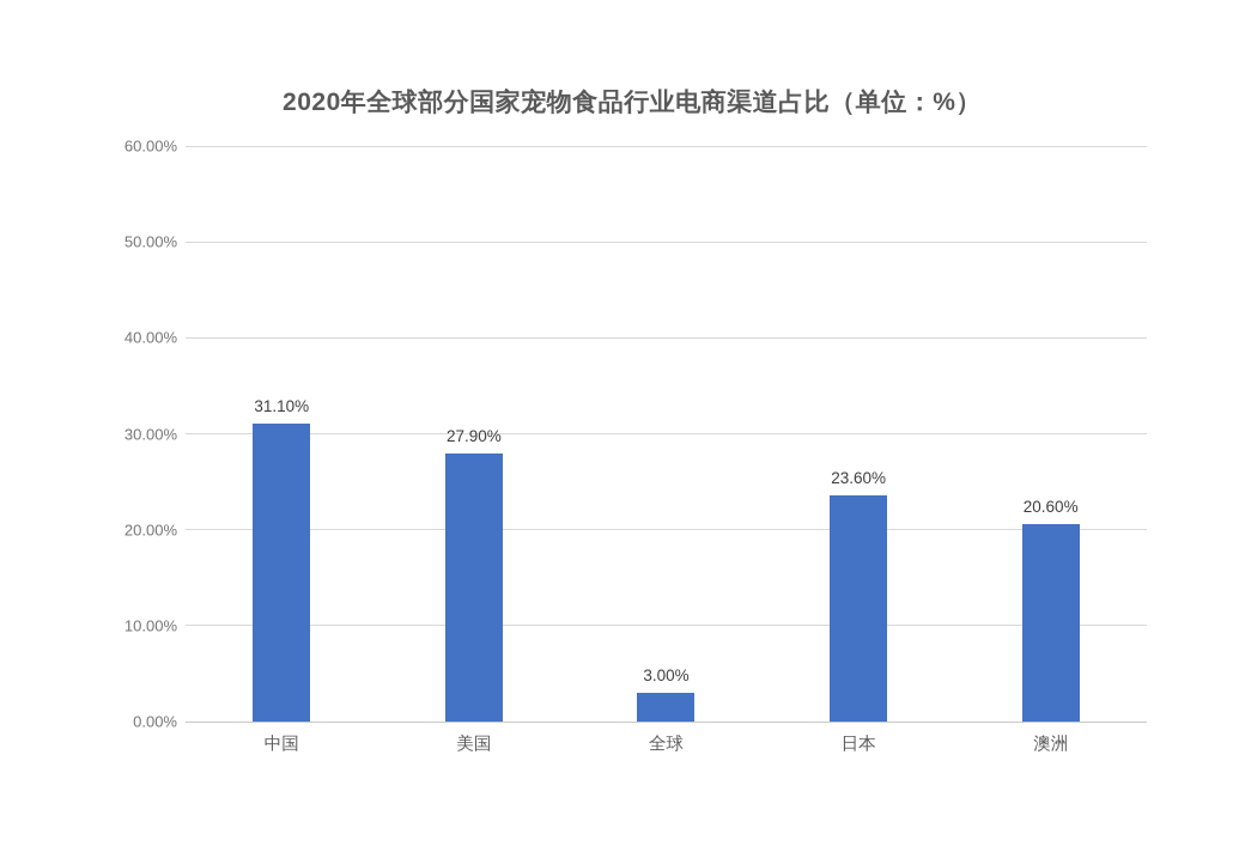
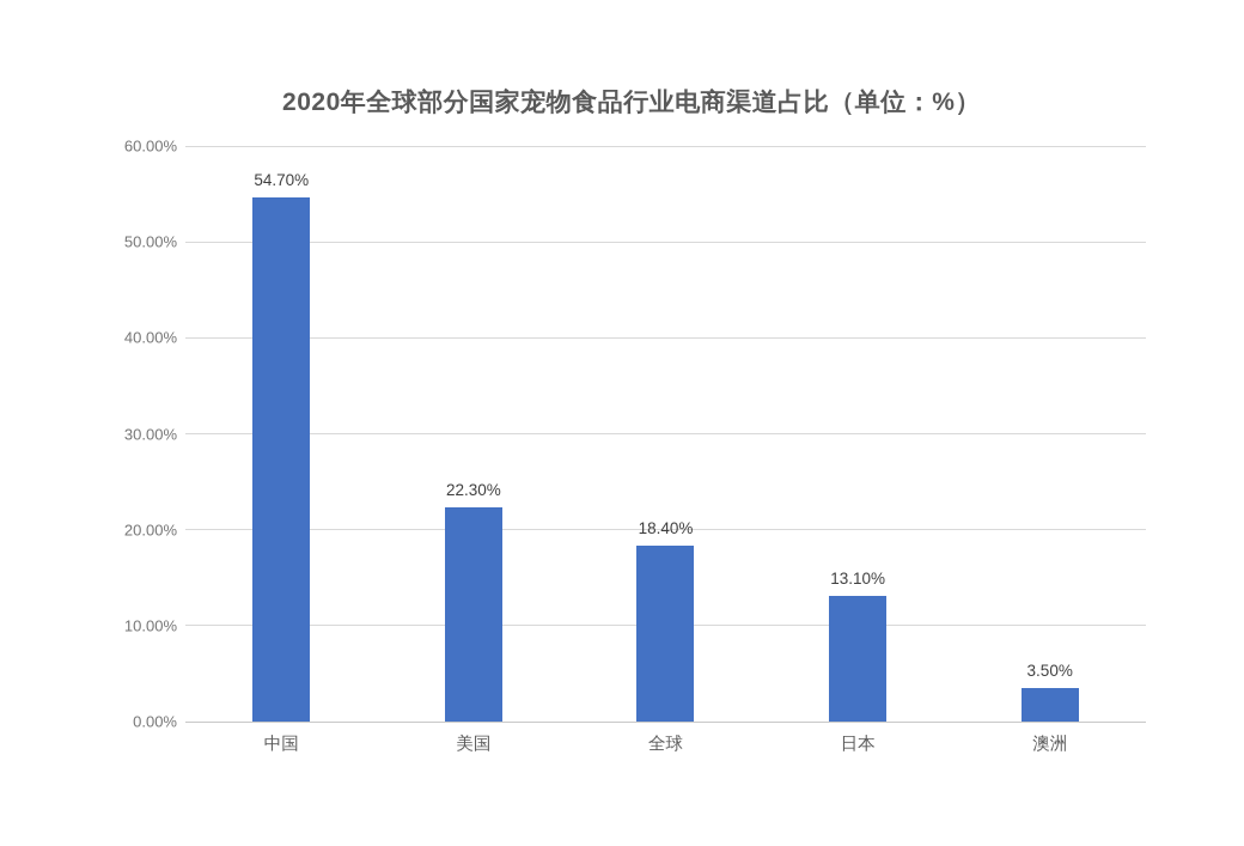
中国: 31.10% -> 54.70%
美国: 27.90% -> 22.30%
全球: 3.00% -> 18.40%
日本: 23.60% -> 13.10%
澳洲: 20.60% -> 3.50%
